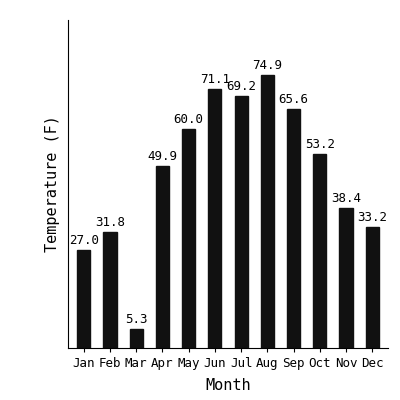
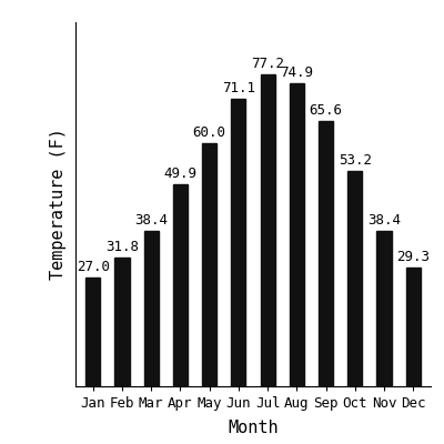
Mar: 5.3 -> 38.4
Jul: 69.2 -> 77.2
Dec: 33.2 -> 29.3
